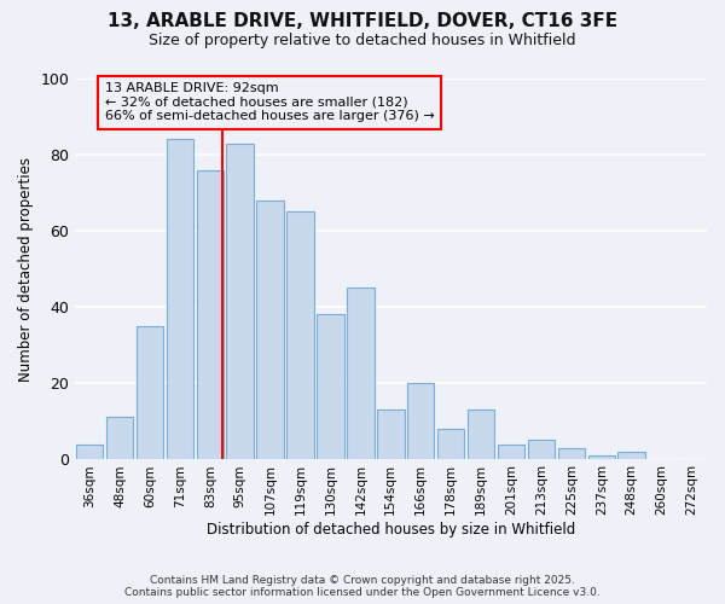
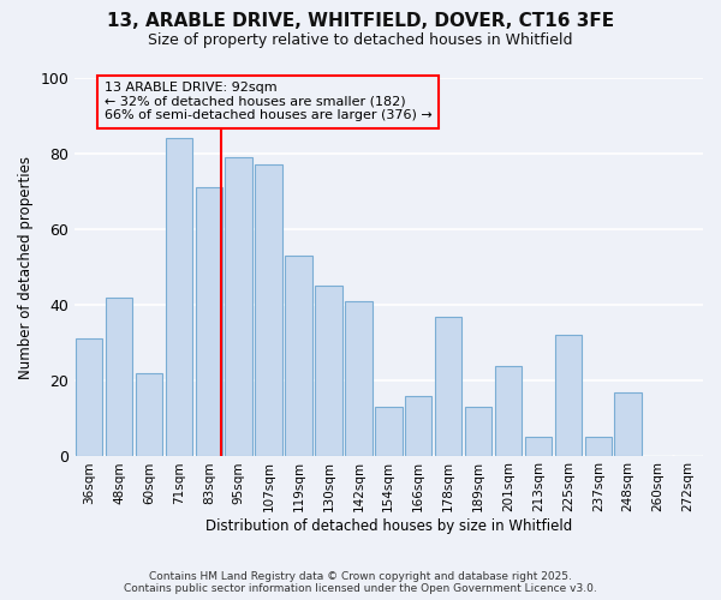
36sqm: 4 -> 31
48sqm: 11 -> 42
60sqm: 35 -> 22
83sqm: 76 -> 71
95sqm: 83 -> 79
107sqm: 68 -> 77
119sqm: 65 -> 53
130sqm: 38 -> 45
142sqm: 45 -> 41
166sqm: 20 -> 16
178sqm: 8 -> 37
201sqm: 4 -> 24
225sqm: 3 -> 32
237sqm: 1 -> 5
248sqm: 2 -> 17
